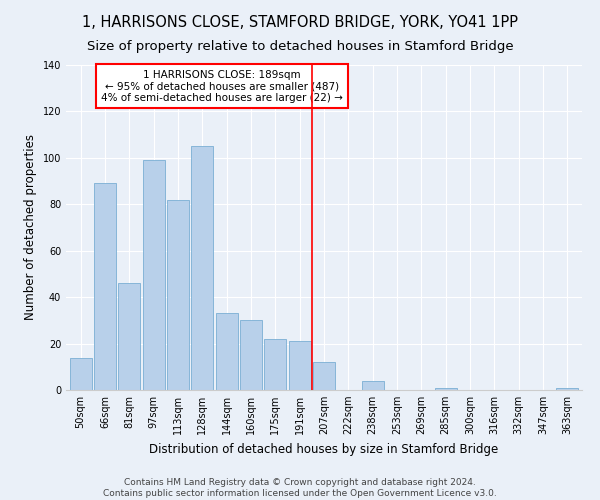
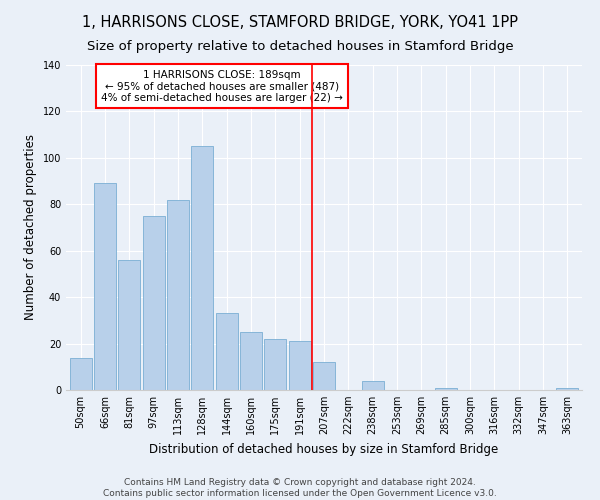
81sqm: 46 -> 56
97sqm: 99 -> 75
160sqm: 30 -> 25
